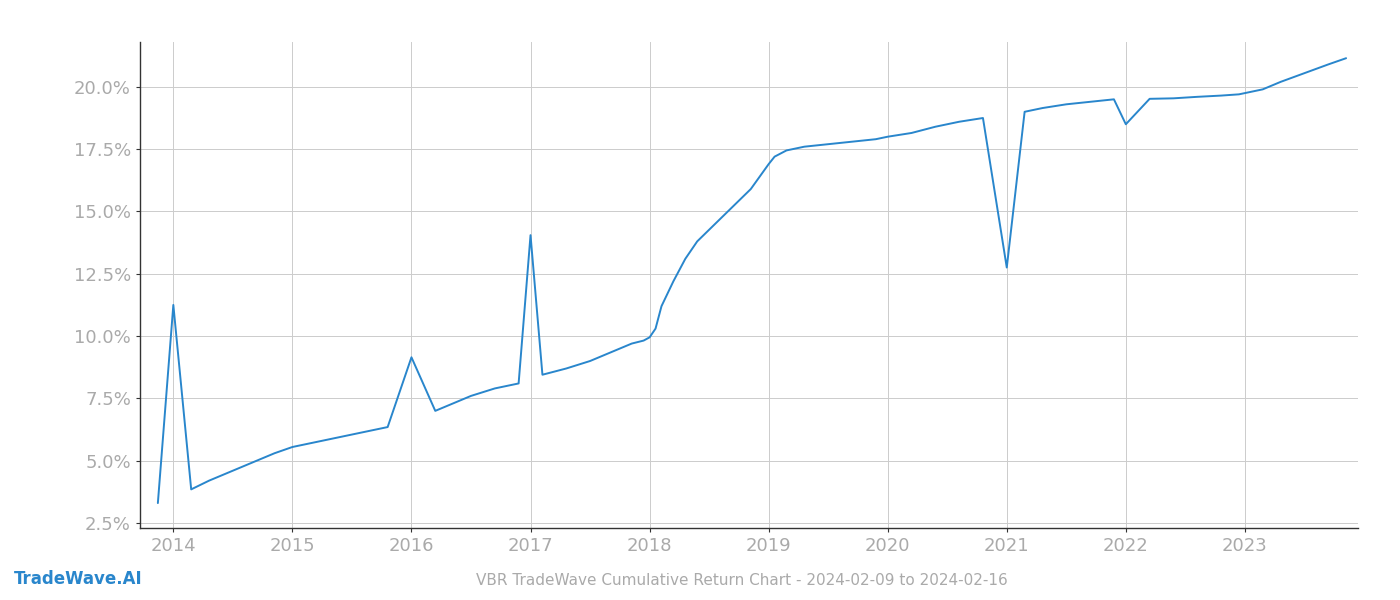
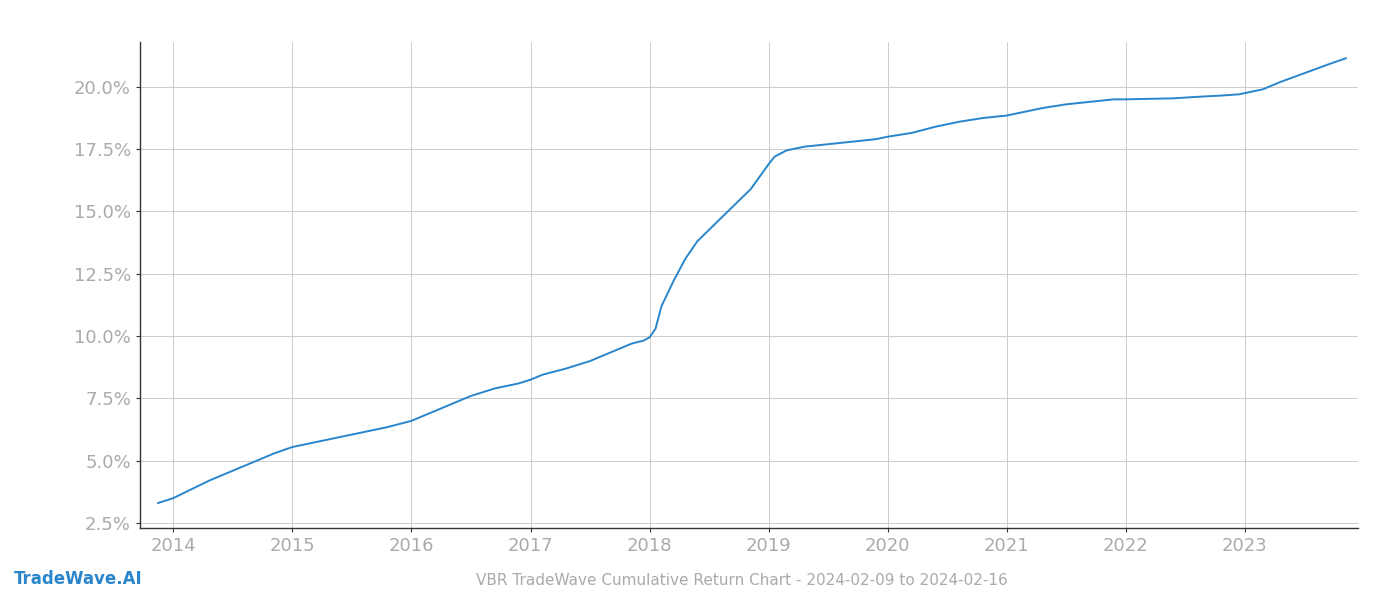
2014: 11.25% -> 3.50%
2016: 9.15% -> 6.60%
2017: 14.05% -> 8.25%
2021: 12.75% -> 18.85%
2022: 18.50% -> 19.50%
